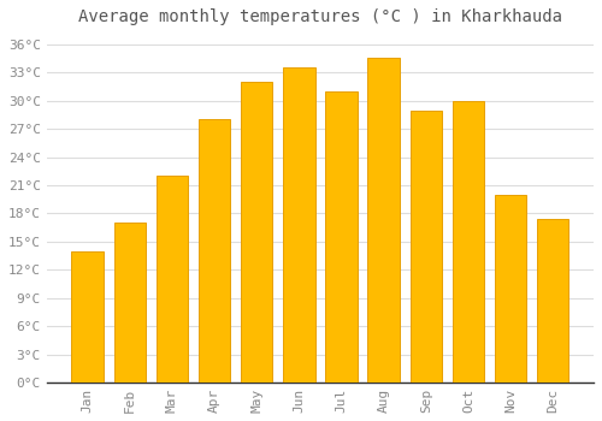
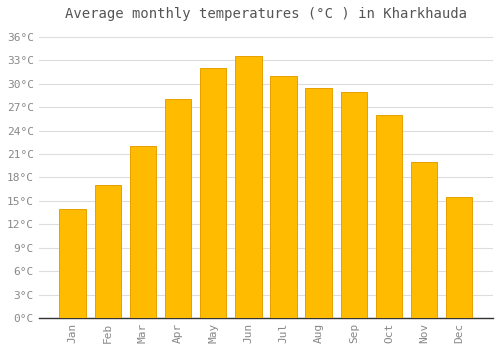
Aug: 34.6°C -> 29.5°C
Oct: 30.0°C -> 26.0°C
Dec: 17.4°C -> 15.5°C
